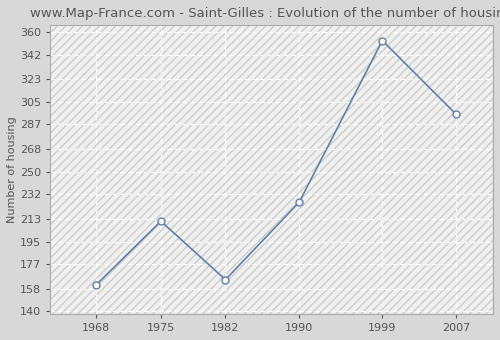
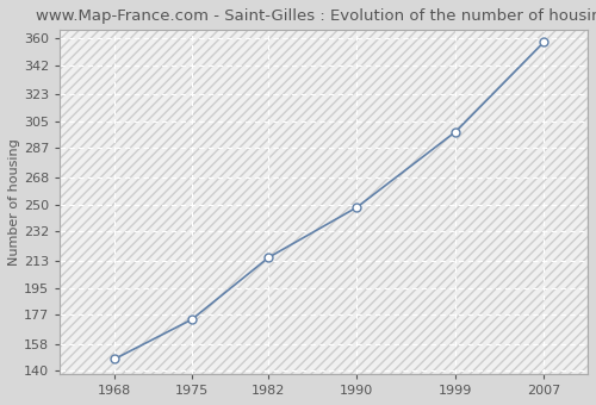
1968: 161 -> 148
1975: 211 -> 174
1982: 165 -> 215
1990: 226 -> 248
1999: 353 -> 298
2007: 295 -> 357
